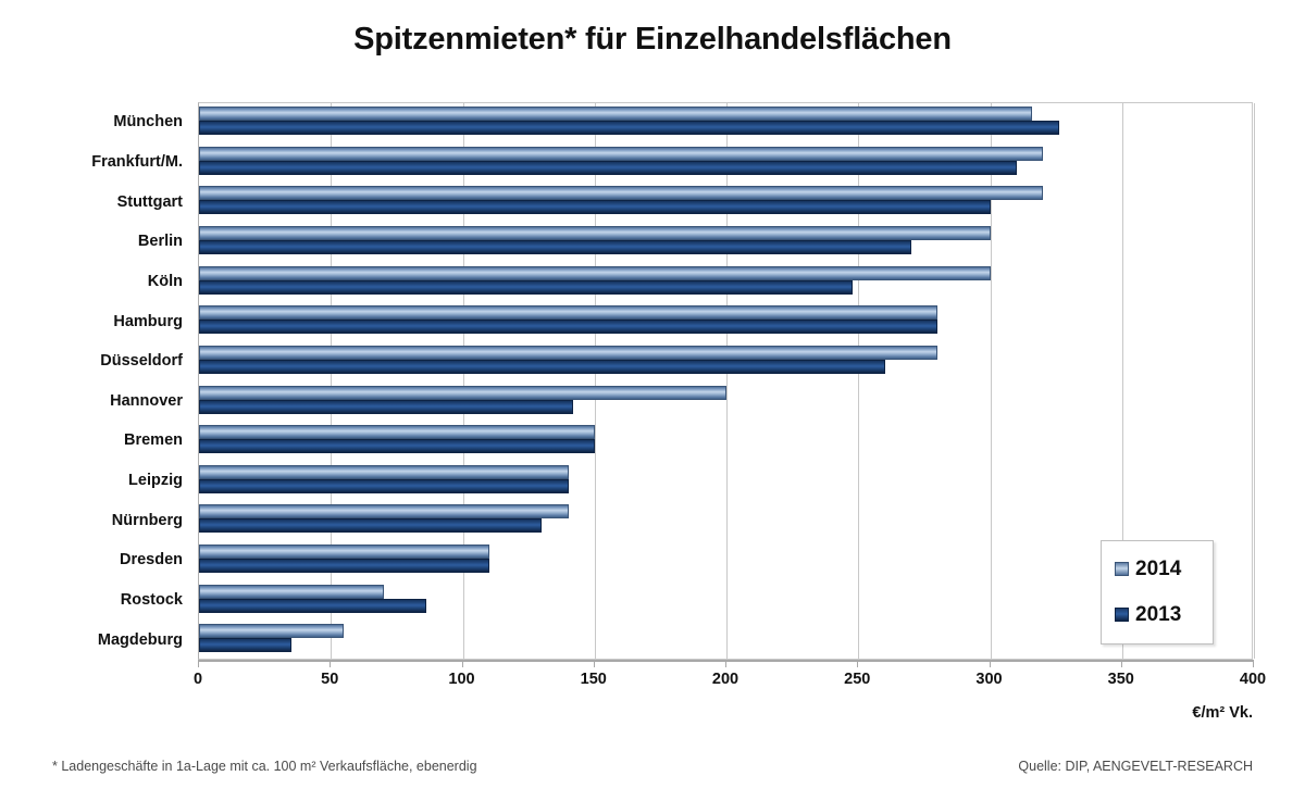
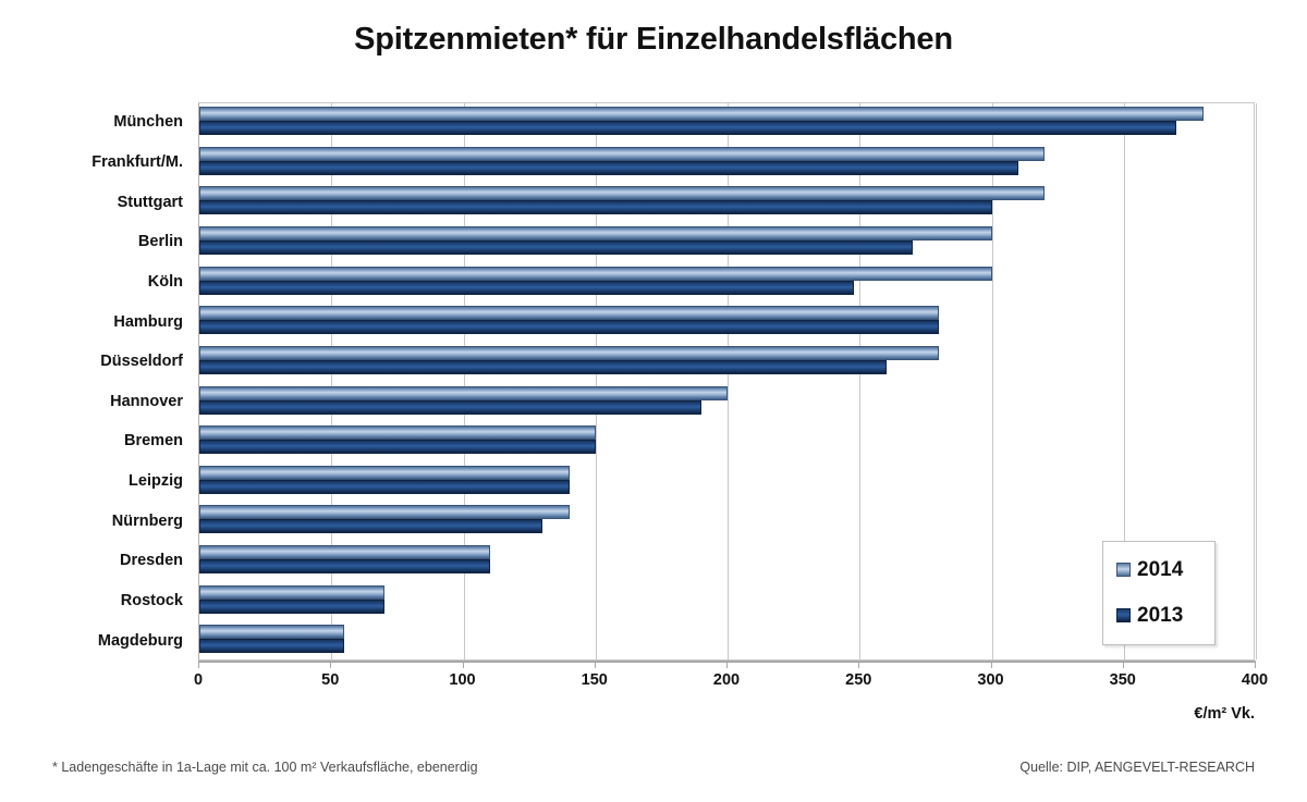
2014/München: 316 -> 380
2013/München: 326 -> 370
2013/Hannover: 142 -> 190
2013/Rostock: 86 -> 70
2013/Magdeburg: 35 -> 55
